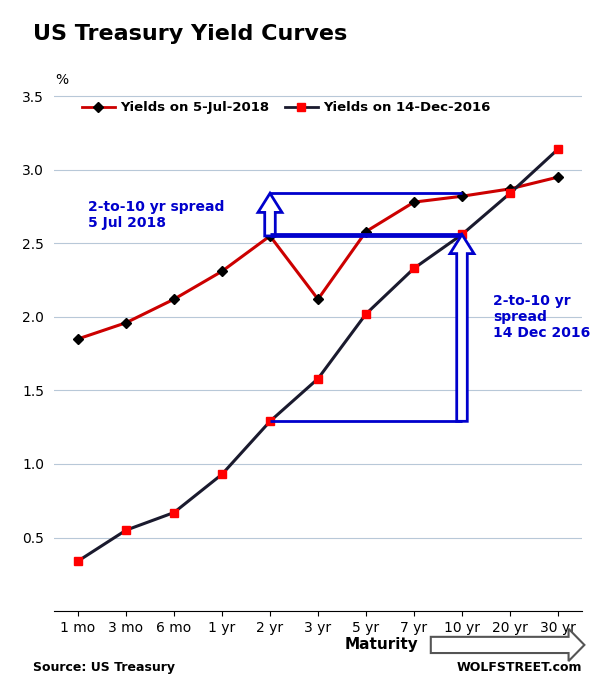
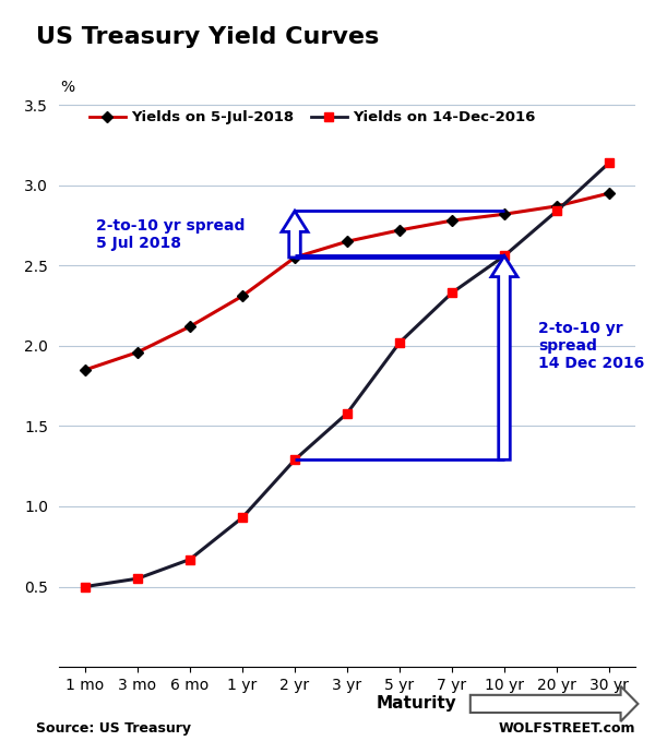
Yields on 14-Dec-2016/1 mo: 0.34 -> 0.50
Yields on 5-Jul-2018/3 yr: 2.12 -> 2.65
Yields on 5-Jul-2018/5 yr: 2.58 -> 2.72
